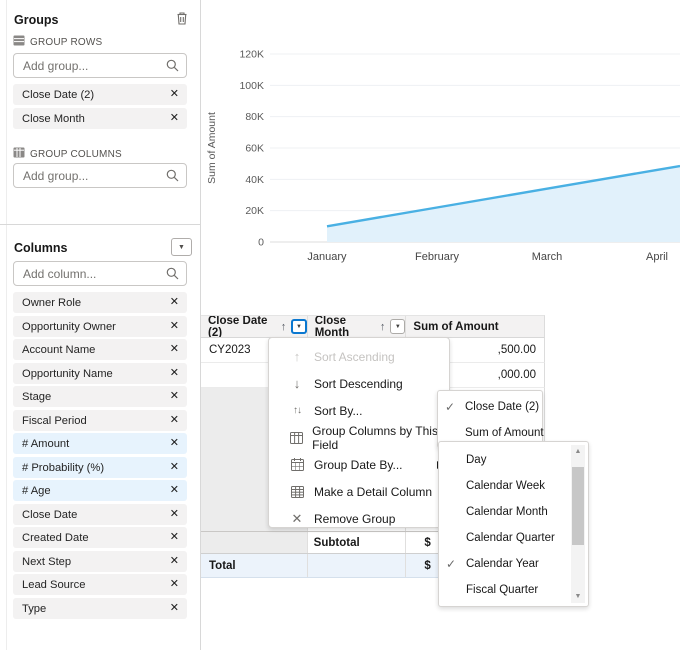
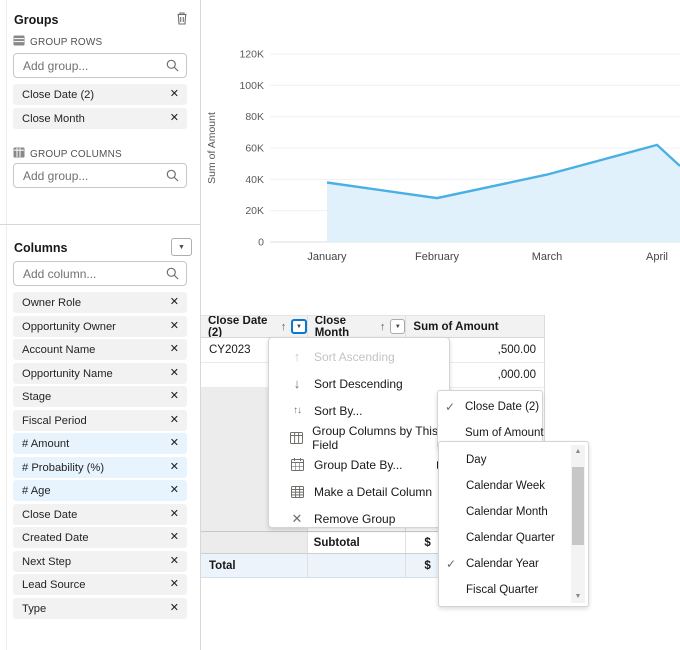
January: 10K -> 38K
February: 22K -> 28K
March: 34K -> 43K
April: 46K -> 62K
